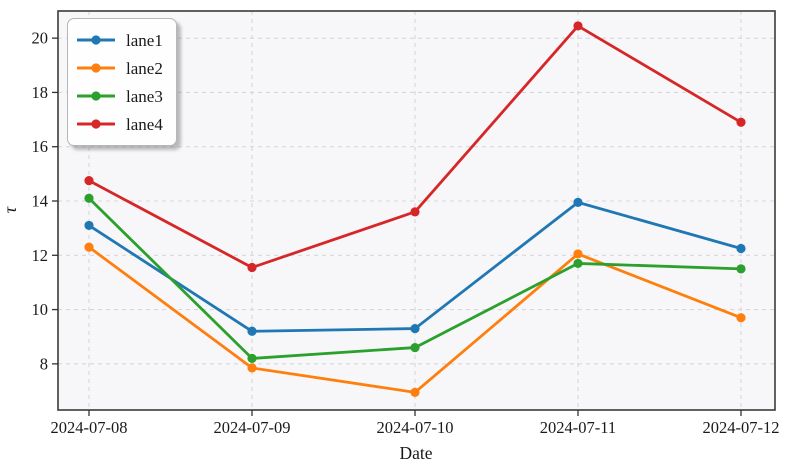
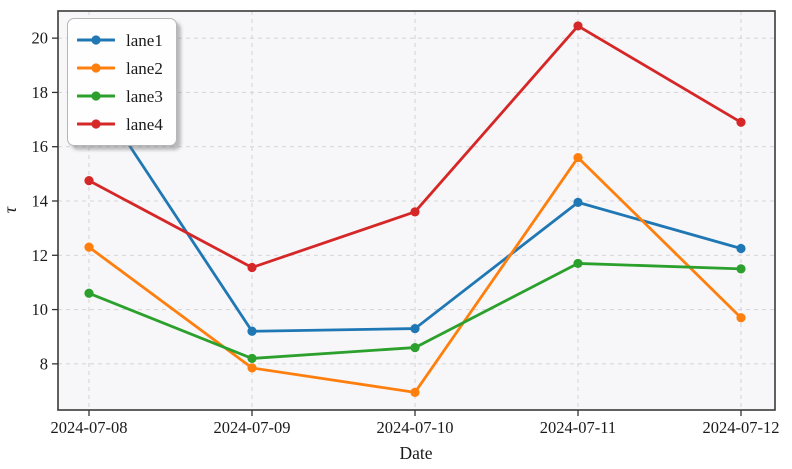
lane1/2024-07-08: 13.1 -> 18.3
lane3/2024-07-08: 14.1 -> 10.6
lane2/2024-07-11: 12.1 -> 15.6
